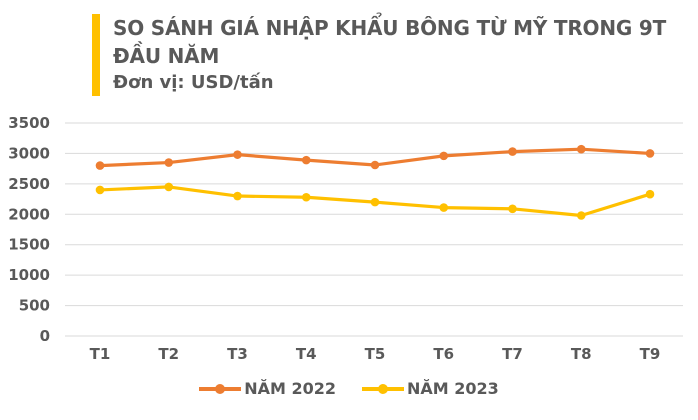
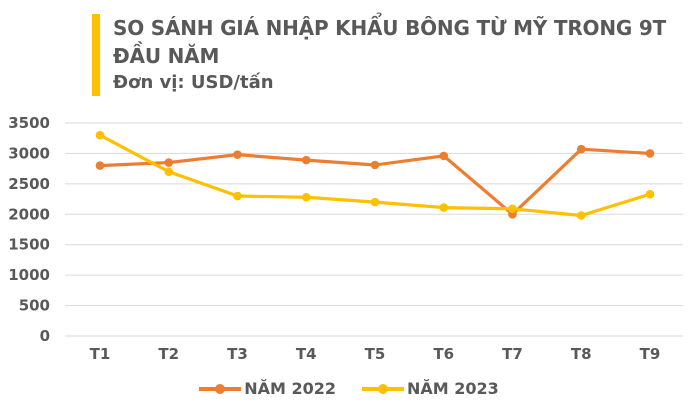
NĂM 2023/T1: 2400 -> 3300
NĂM 2023/T2: 2400 -> 2700
NĂM 2022/T7: 3000 -> 2000
